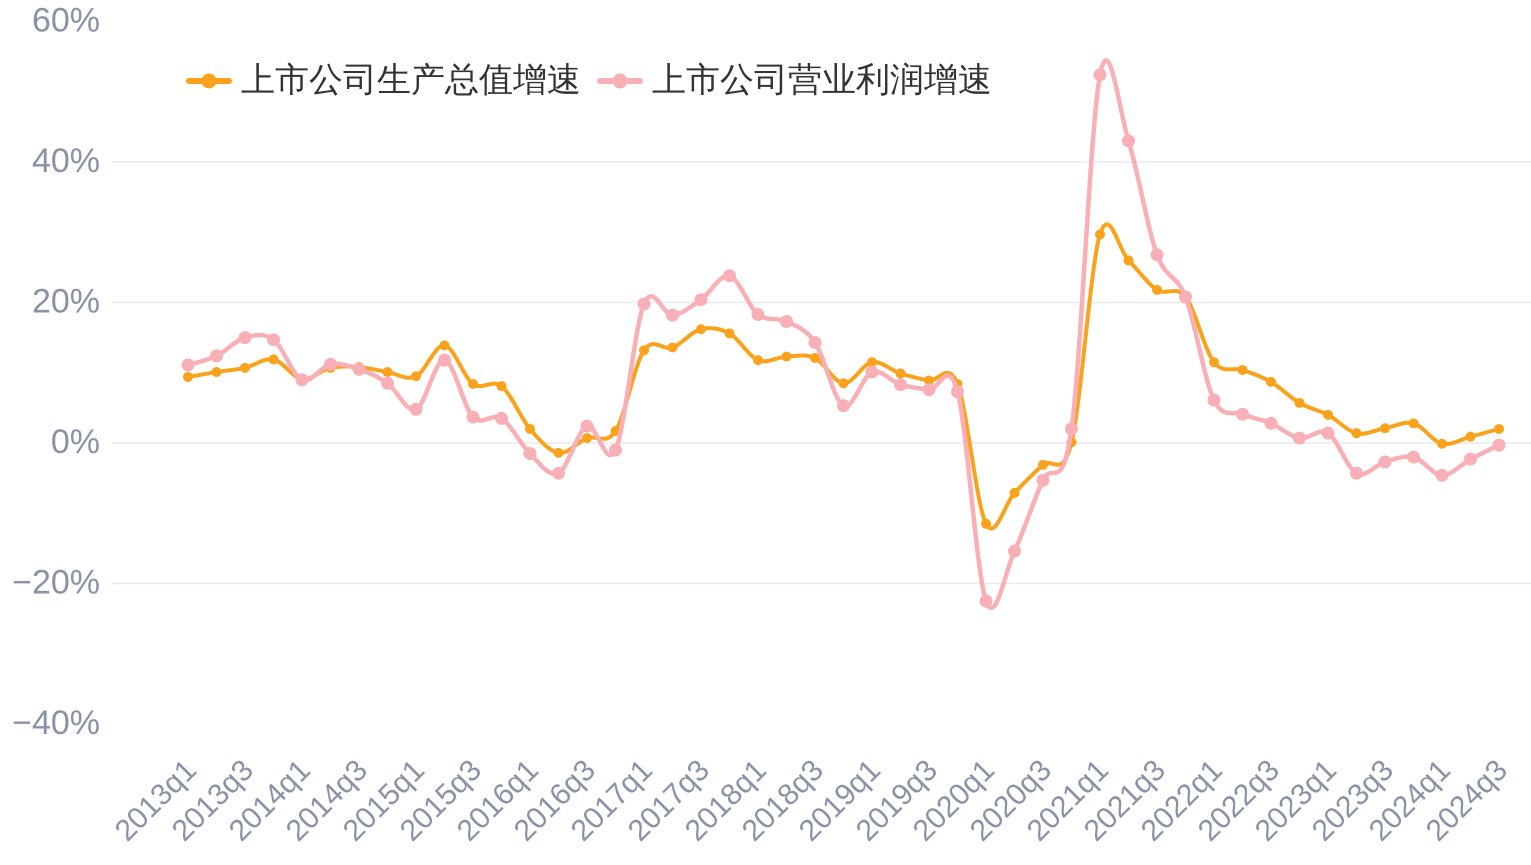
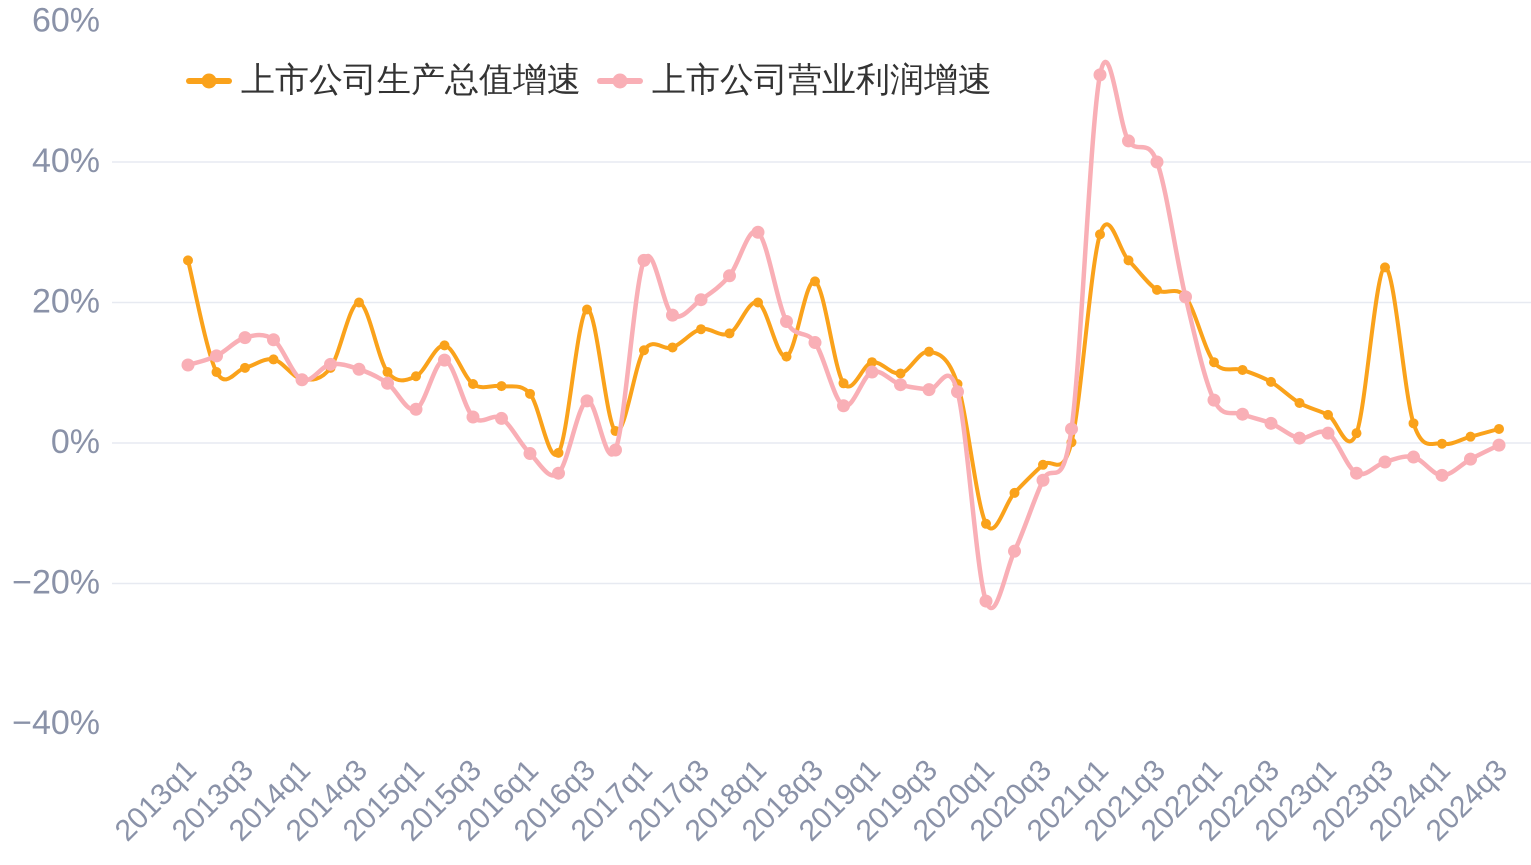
上市公司生产总值增速/2013q1: 9% -> 26%
上市公司生产总值增速/2014q3: 11% -> 20%
上市公司生产总值增速/2016q1: 2% -> 7%
上市公司生产总值增速/2016q3: 1% -> 19%
上市公司营业利润增速/2016q3: 2% -> 6%
上市公司营业利润增速/2017q1: 20% -> 26%
上市公司生产总值增速/2018q1: 12% -> 20%
上市公司营业利润增速/2018q1: 18% -> 30%
上市公司生产总值增速/2018q3: 12% -> 23%
上市公司生产总值增速/2019q3: 9% -> 13%
上市公司营业利润增速/2021q3: 27% -> 40%
上市公司生产总值增速/2023q3: 2% -> 25%
